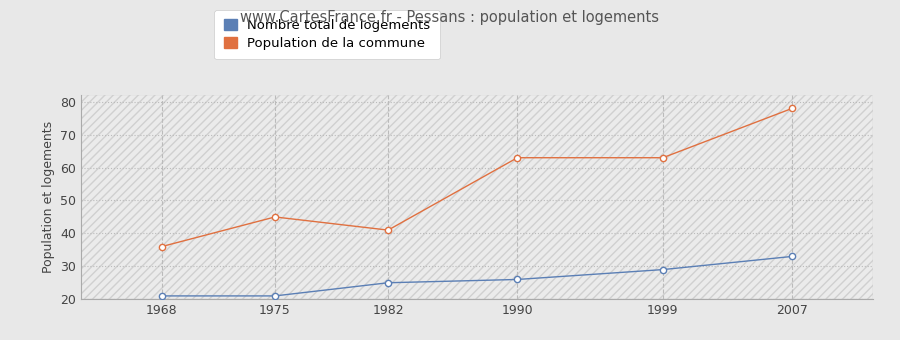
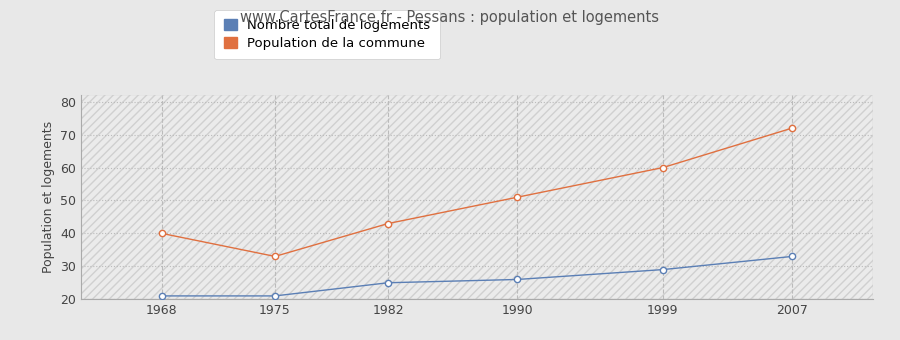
Population de la commune/1968: 36 -> 40
Population de la commune/1975: 45 -> 33
Population de la commune/1982: 41 -> 43
Population de la commune/1990: 63 -> 51
Population de la commune/1999: 63 -> 60
Population de la commune/2007: 78 -> 72
